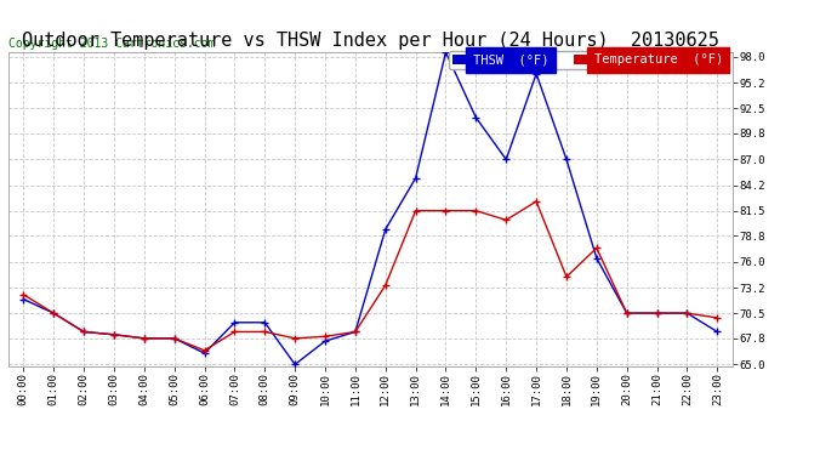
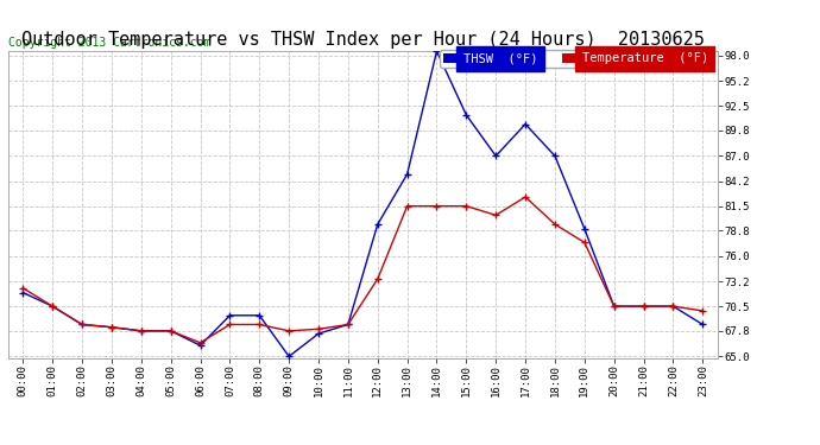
THSW (°F)/17:00: 96.2 -> 90.5
Temperature (°F)/18:00: 74.4 -> 79.5
THSW (°F)/19:00: 76.4 -> 79.0
